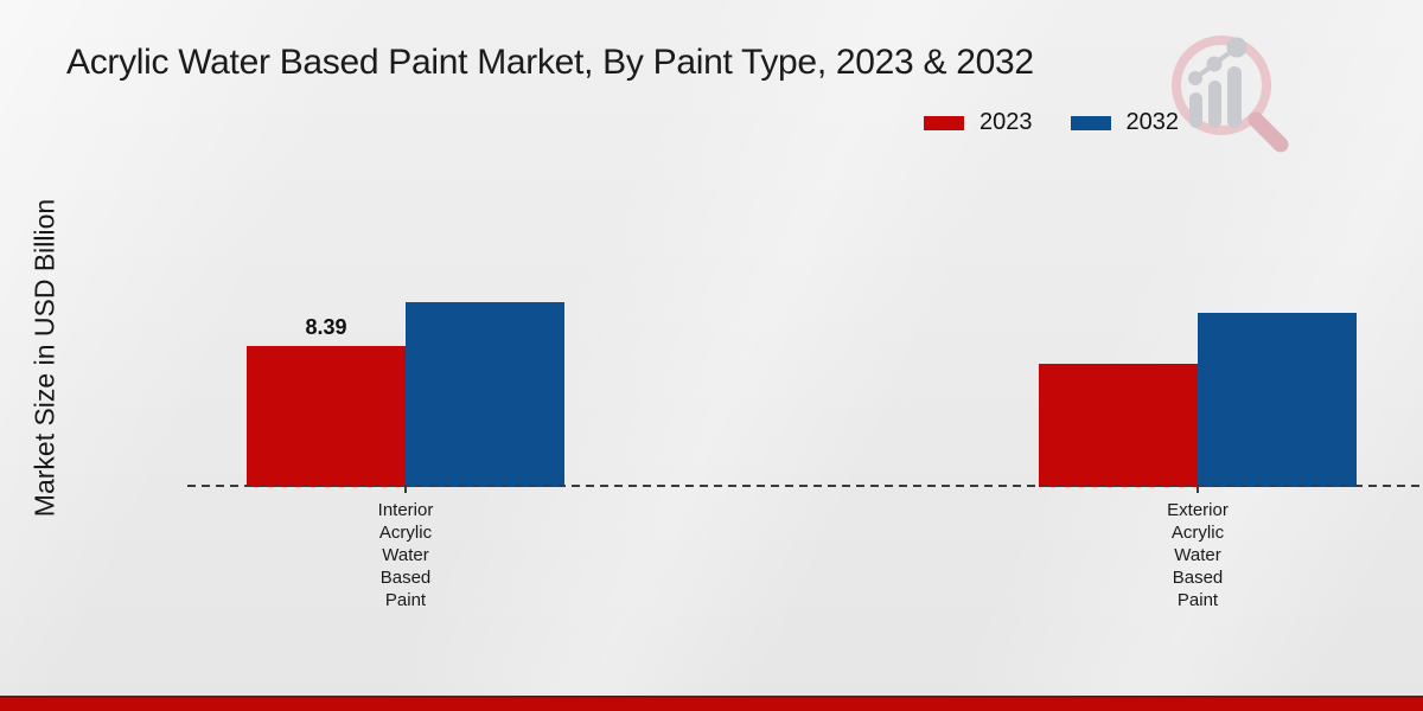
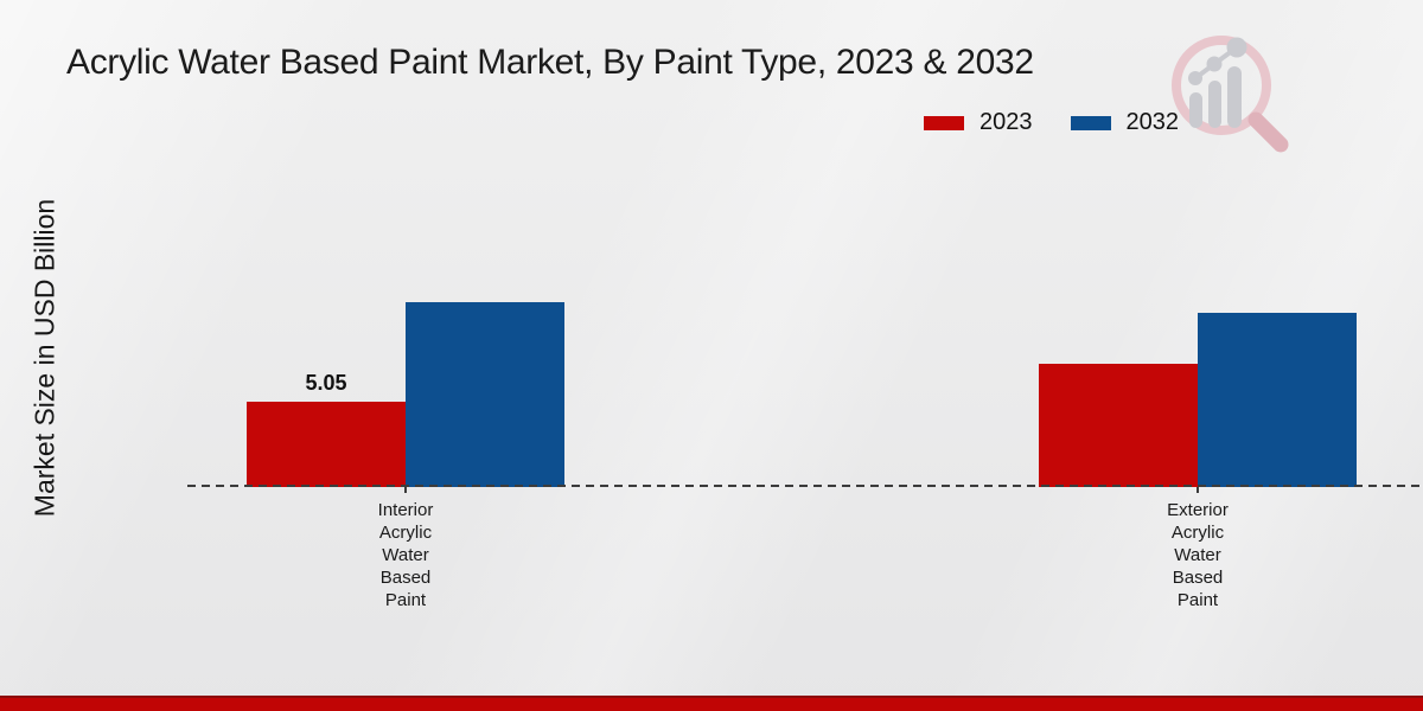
2023/Interior Acrylic Water Based Paint: 8.39 -> 5.05
